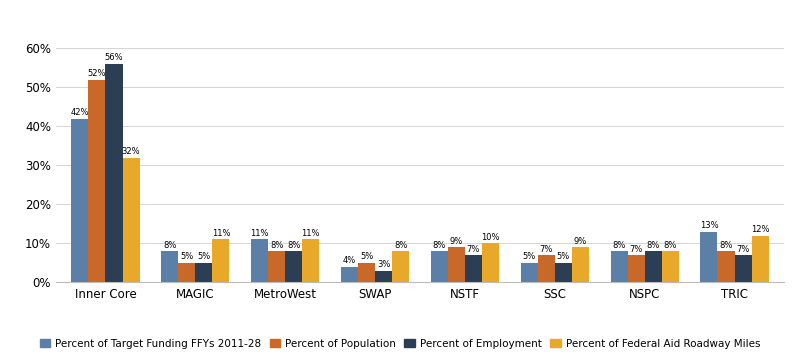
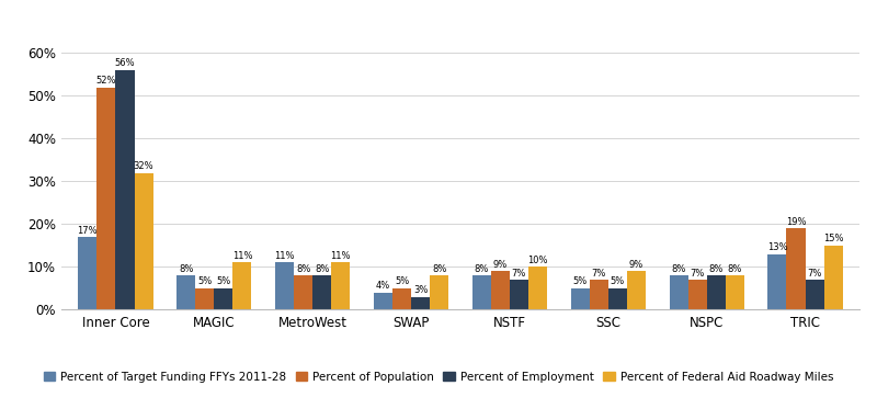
Percent of Target Funding FFYs 2011-28/Inner Core: 42% -> 17%
Percent of Population/TRIC: 8% -> 19%
Percent of Federal Aid Roadway Miles/TRIC: 12% -> 15%
